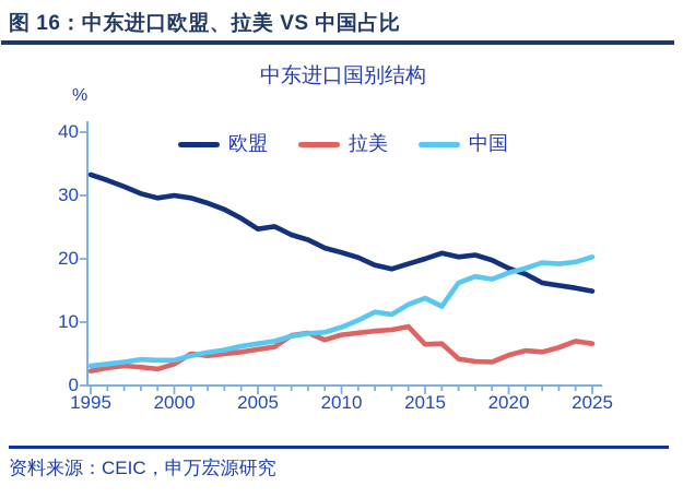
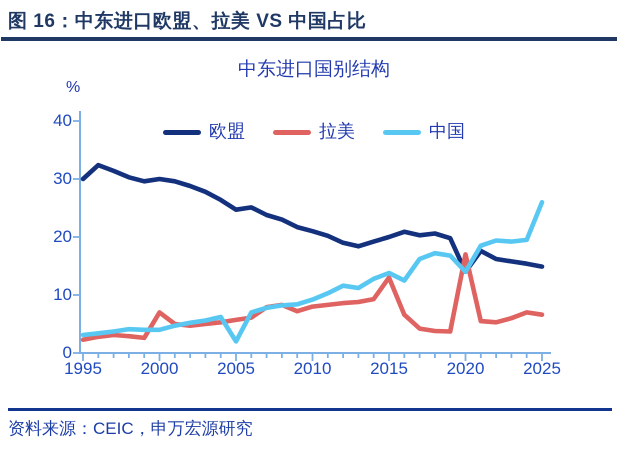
欧盟/1995: 33 -> 30
拉美/2000: 3 -> 7
中国/2005: 7 -> 2
拉美/2015: 6 -> 13
欧盟/2020: 18 -> 14
拉美/2020: 5 -> 17
中国/2020: 18 -> 14
中国/2025: 20 -> 26
